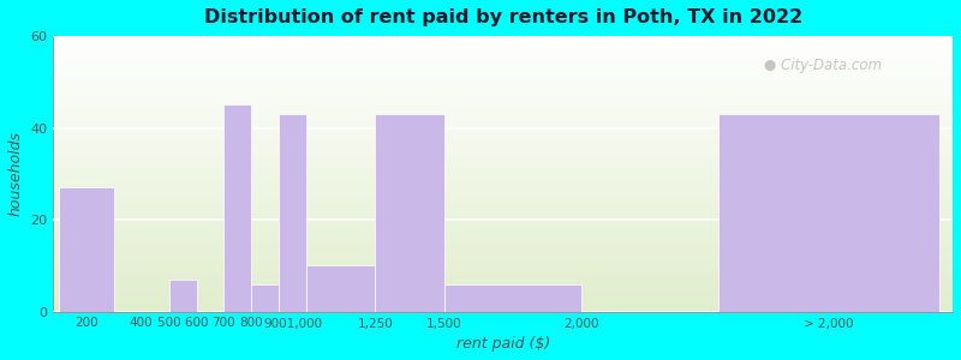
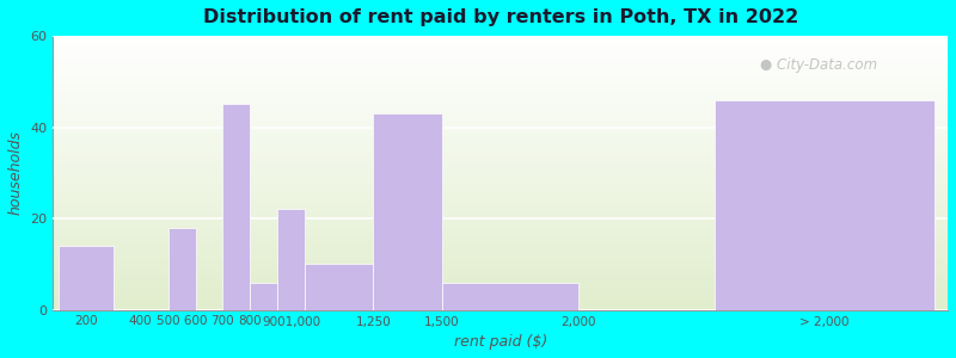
200: 27 -> 14
500 600: 7 -> 18
9001,000: 43 -> 22
> 2,000: 43 -> 46
